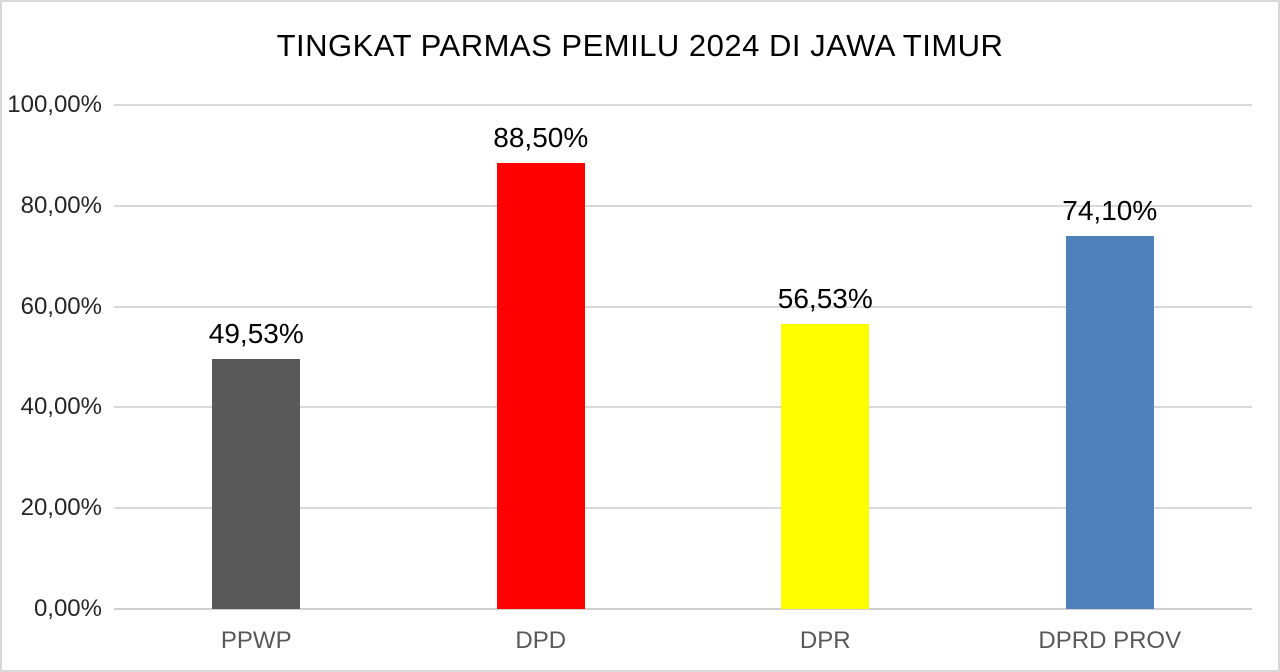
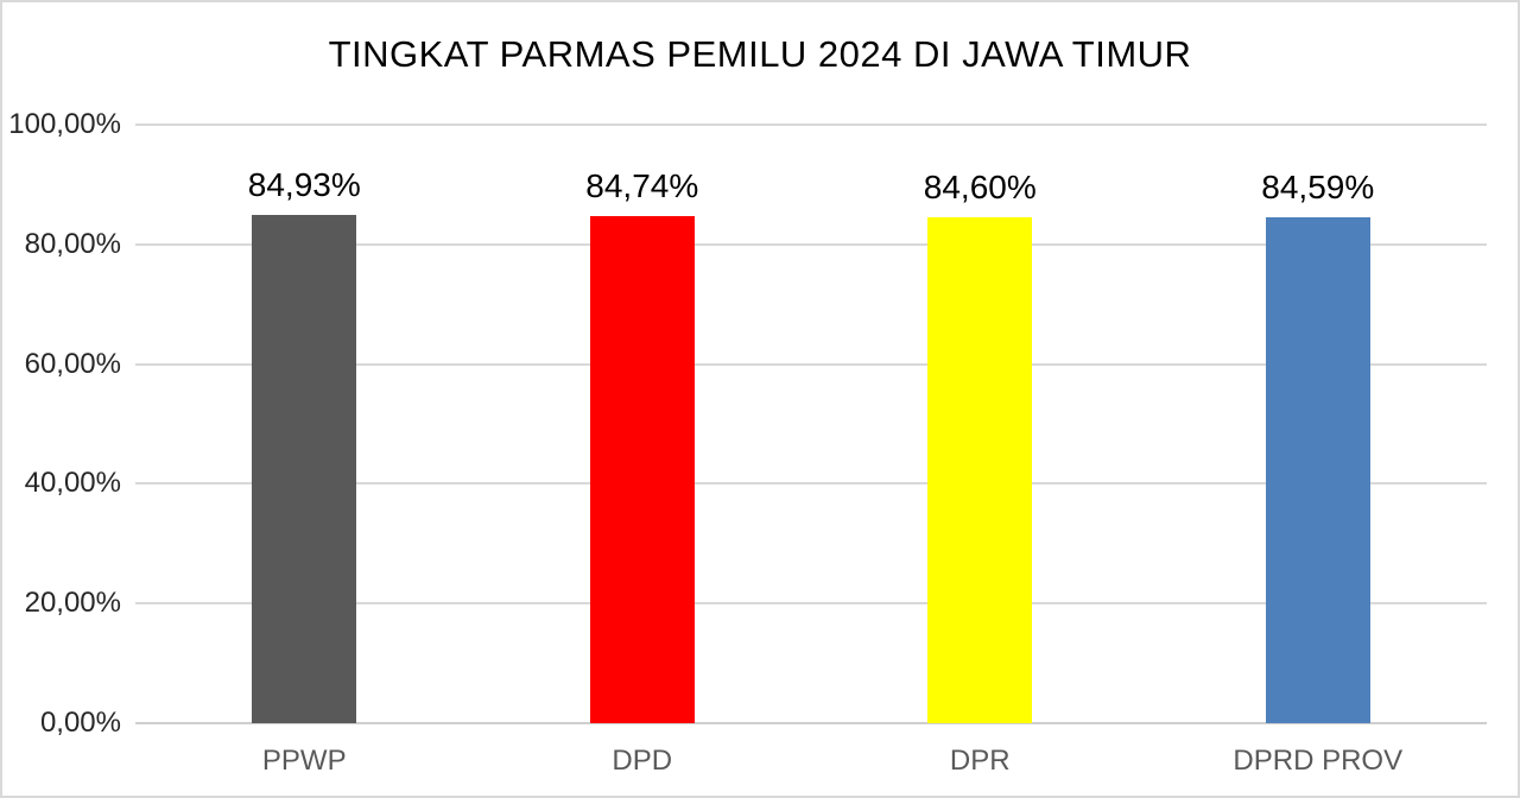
PPWP: 49,53% -> 84,93%
DPD: 88,50% -> 84,74%
DPR: 56,53% -> 84,60%
DPRD PROV: 74,10% -> 84,59%
